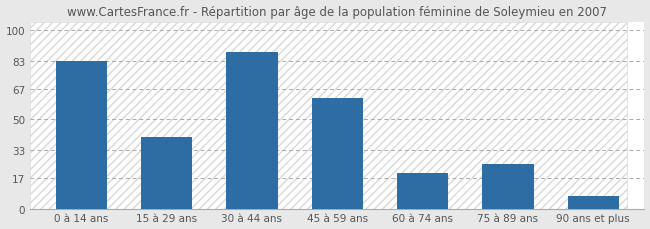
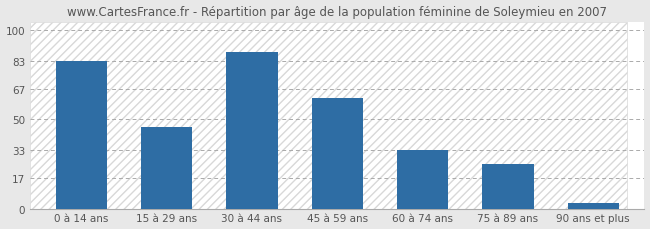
15 à 29 ans: 40 -> 46
60 à 74 ans: 20 -> 33
90 ans et plus: 7 -> 3
